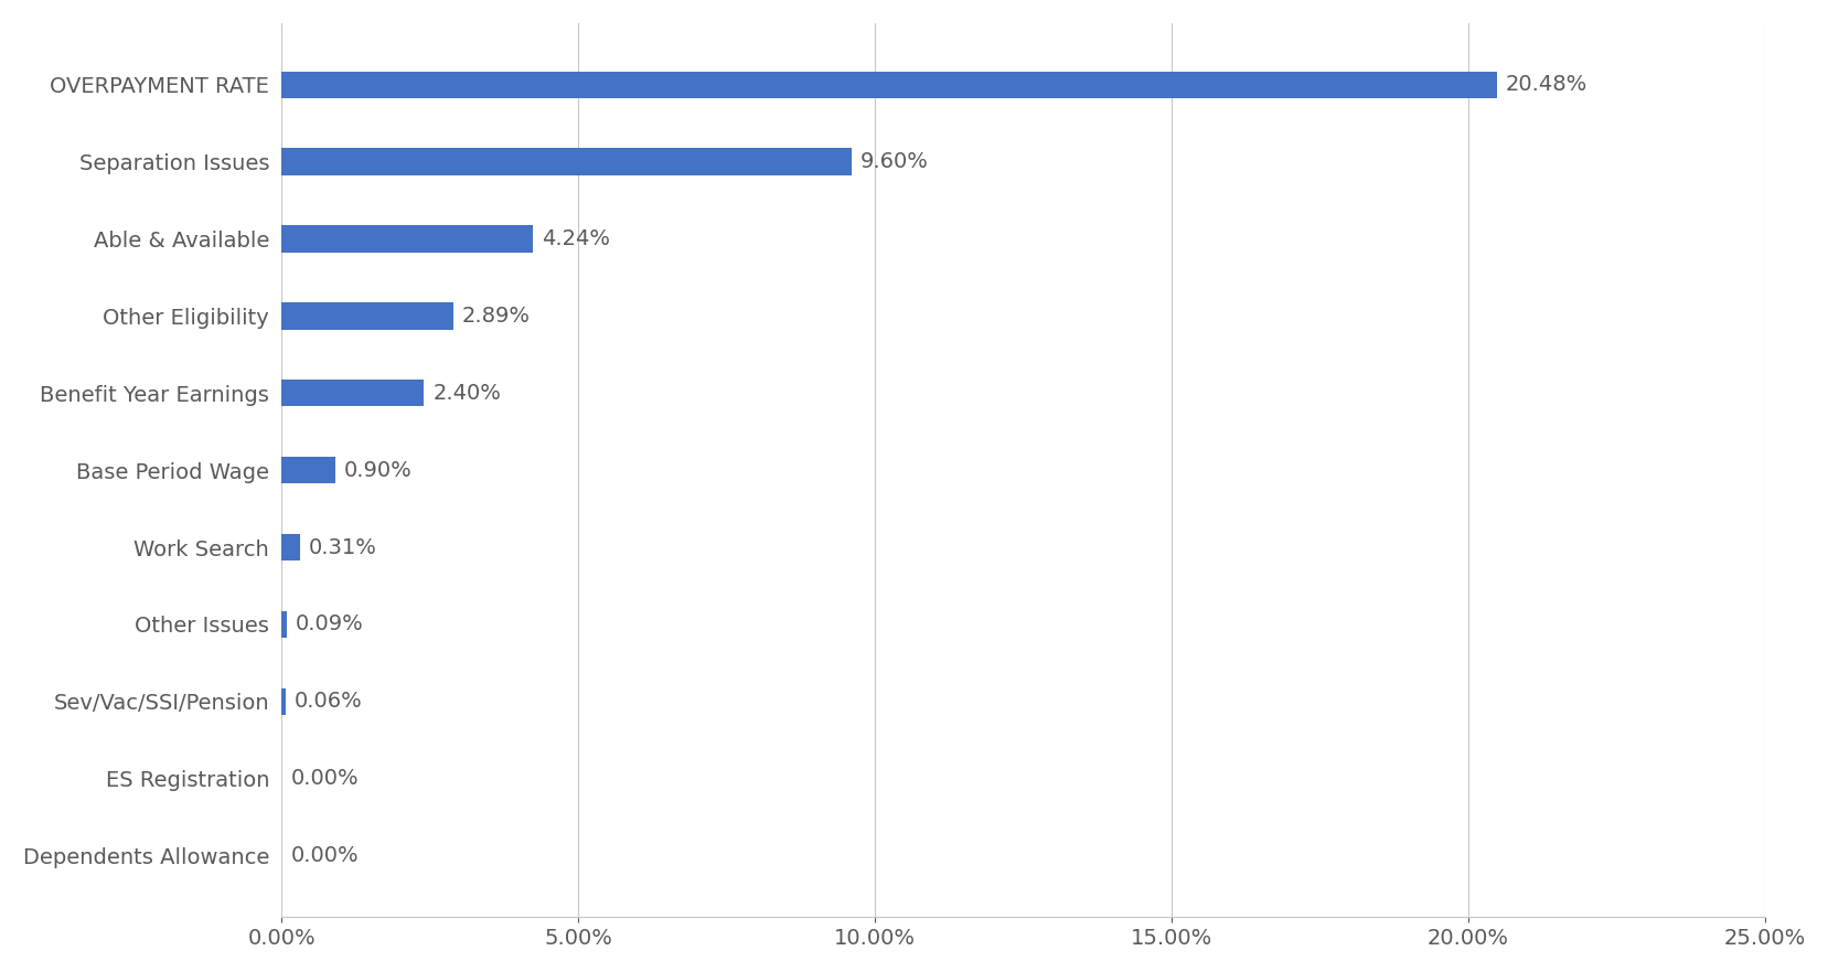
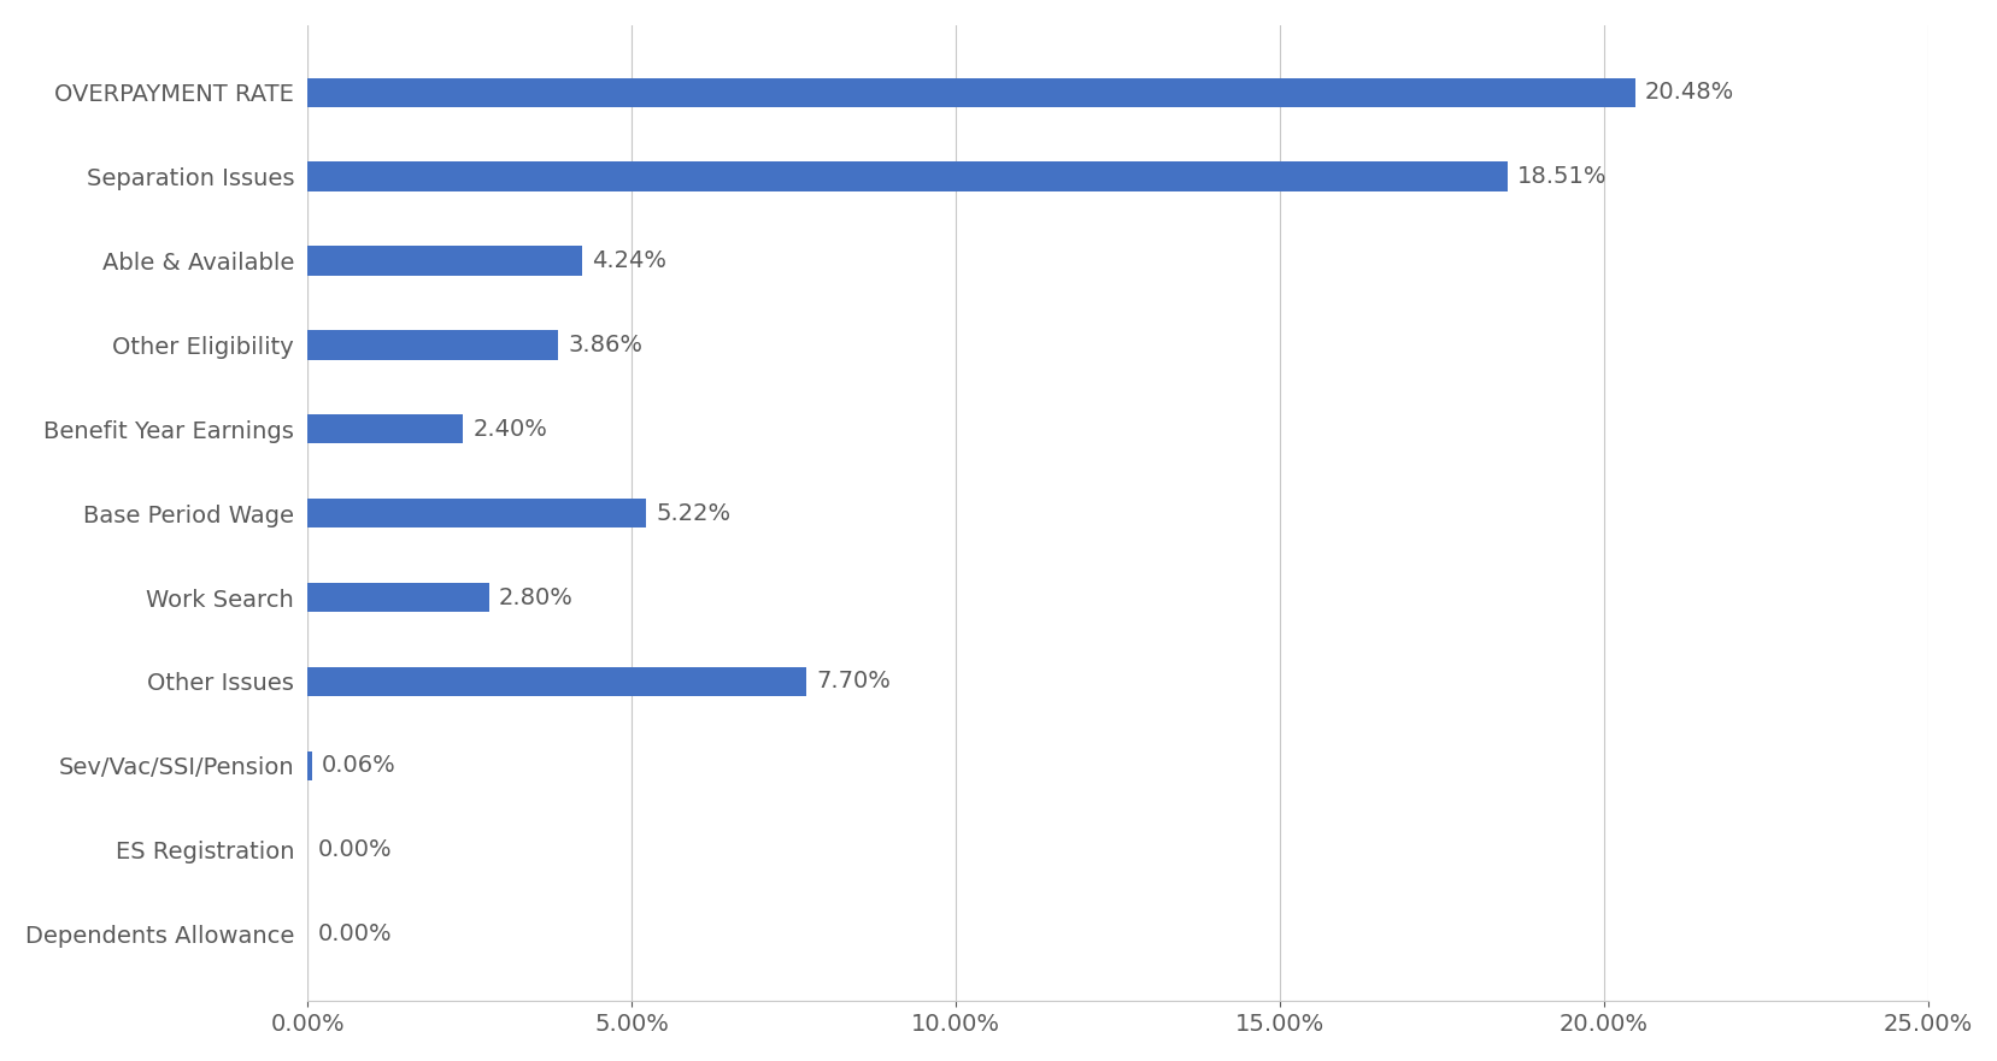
Separation Issues: 9.60% -> 18.51%
Other Eligibility: 2.89% -> 3.86%
Base Period Wage: 0.90% -> 5.22%
Work Search: 0.31% -> 2.80%
Other Issues: 0.09% -> 7.70%
